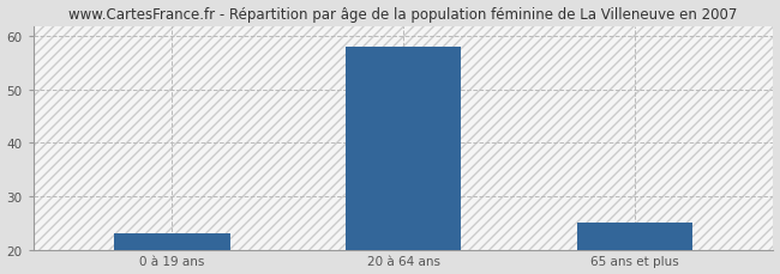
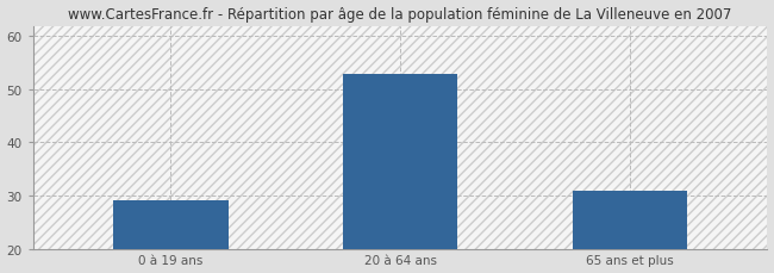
0 à 19 ans: 23 -> 29
20 à 64 ans: 58 -> 53
65 ans et plus: 25 -> 31
